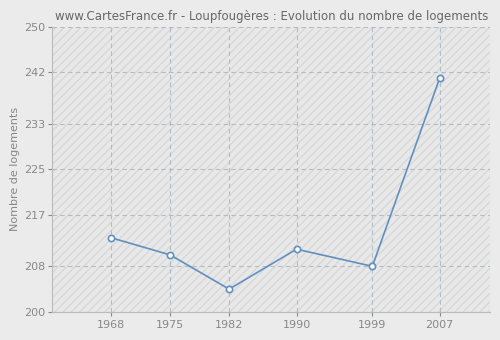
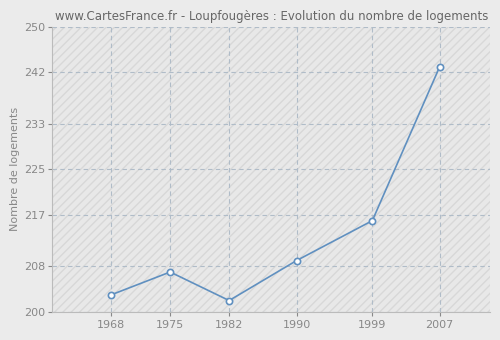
1968: 213 -> 203
1975: 210 -> 207
1982: 204 -> 202
1990: 211 -> 209
1999: 208 -> 216
2007: 241 -> 243
